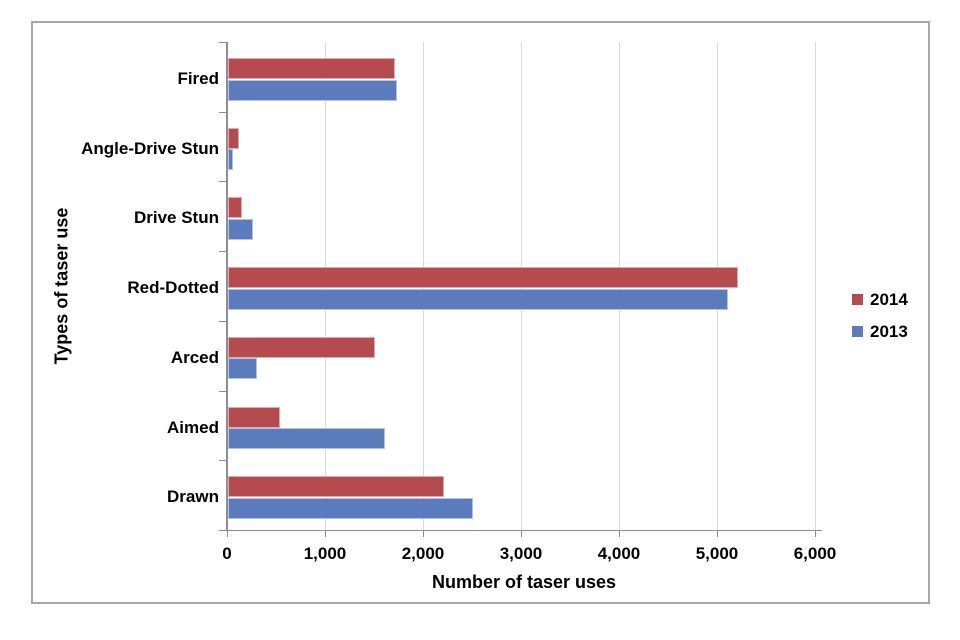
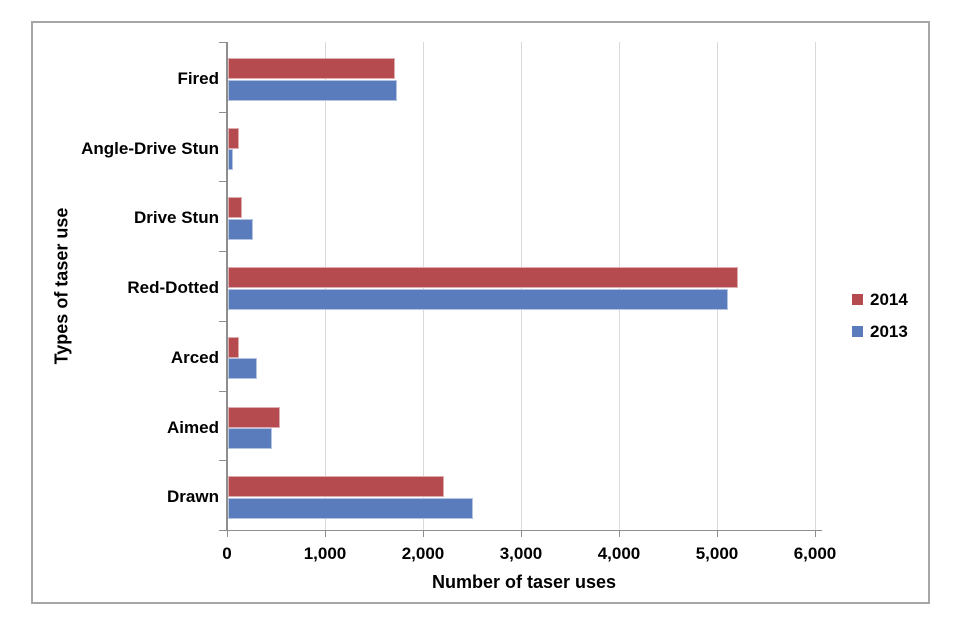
2014/Arced: 1500 -> 100
2013/Aimed: 1600 -> 400
